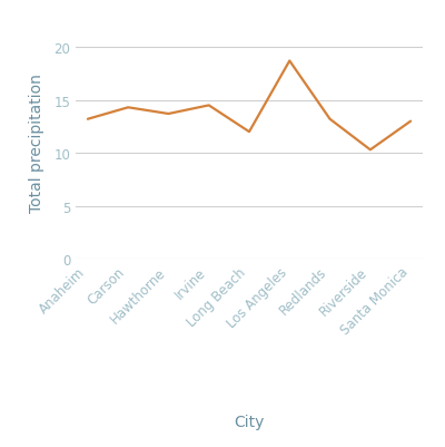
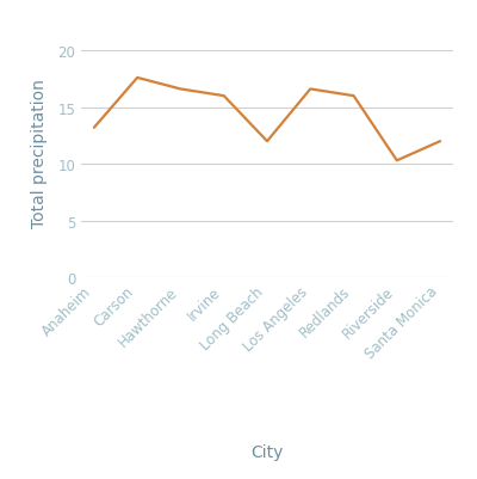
Carson: 14.3 -> 17.6
Hawthorne: 13.7 -> 16.6
Irvine: 14.5 -> 16.0
Los Angeles: 18.7 -> 16.6
Redlands: 13.2 -> 16.0
Santa Monica: 13.0 -> 12.0
